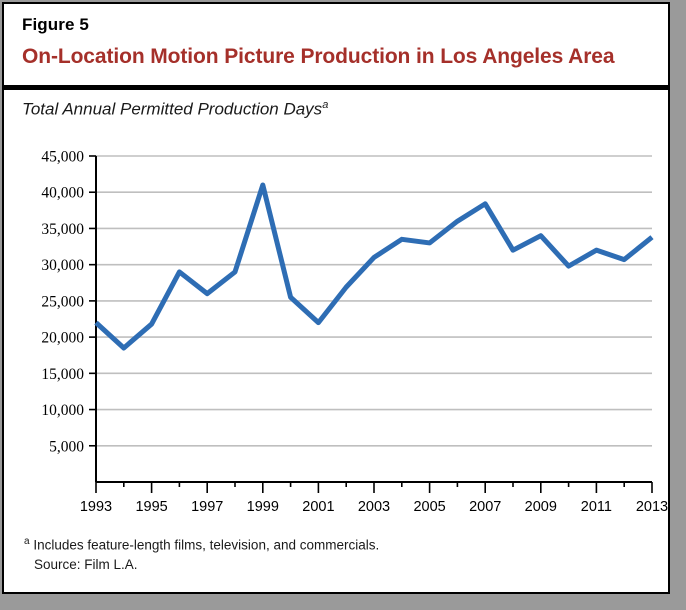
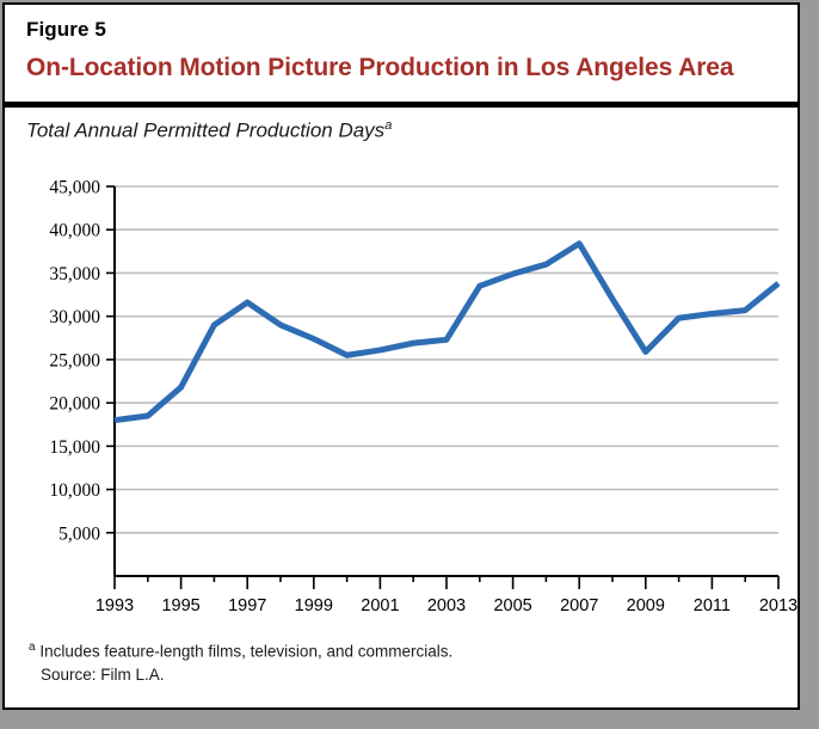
1993: 22000 -> 18000
1997: 26000 -> 32000
1999: 41000 -> 27000
2001: 22000 -> 26000
2003: 31000 -> 27000
2005: 33000 -> 35000
2009: 34000 -> 26000
2011: 32000 -> 30000
